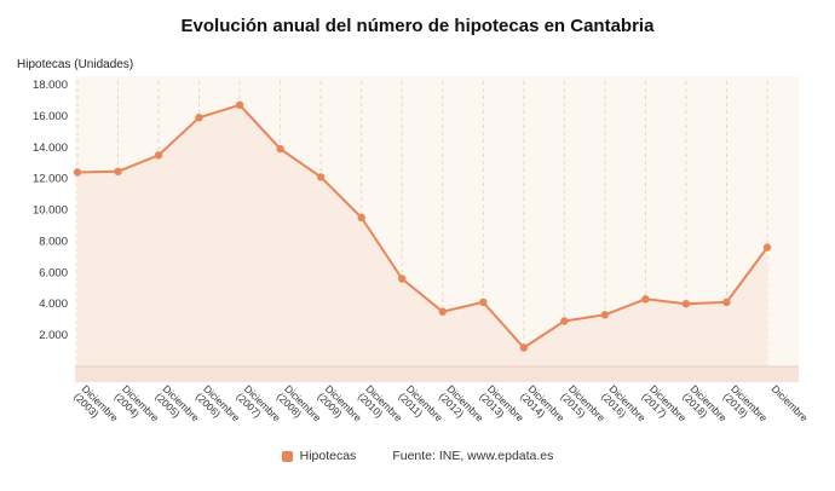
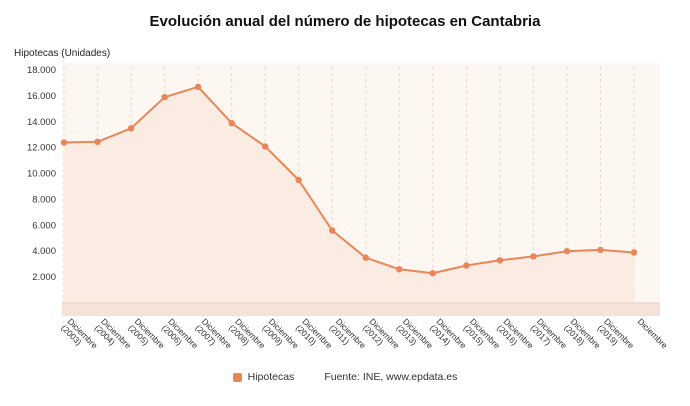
Diciembre (2013): 4100 -> 2600
Diciembre (2014): 1200 -> 2300
Diciembre (2017): 4300 -> 3600
Diciembre: 7600 -> 3900
